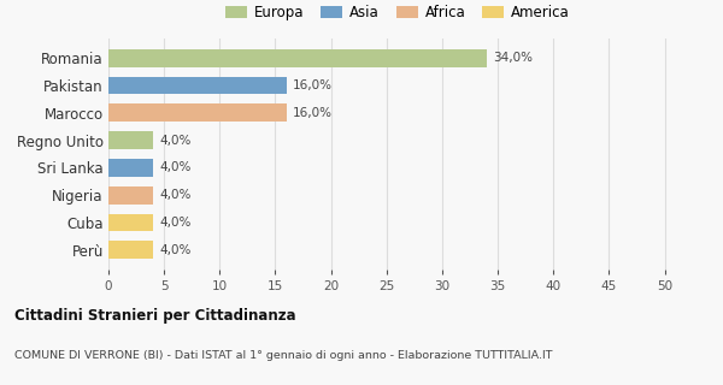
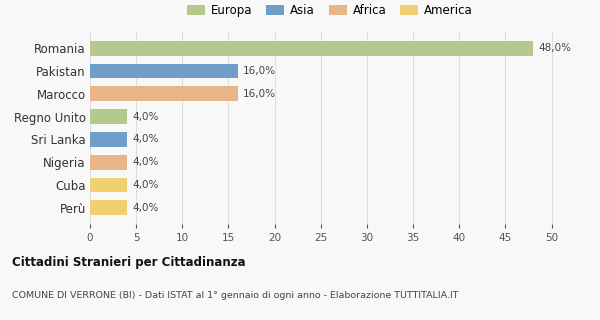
Romania: 34,0% -> 48,0%
